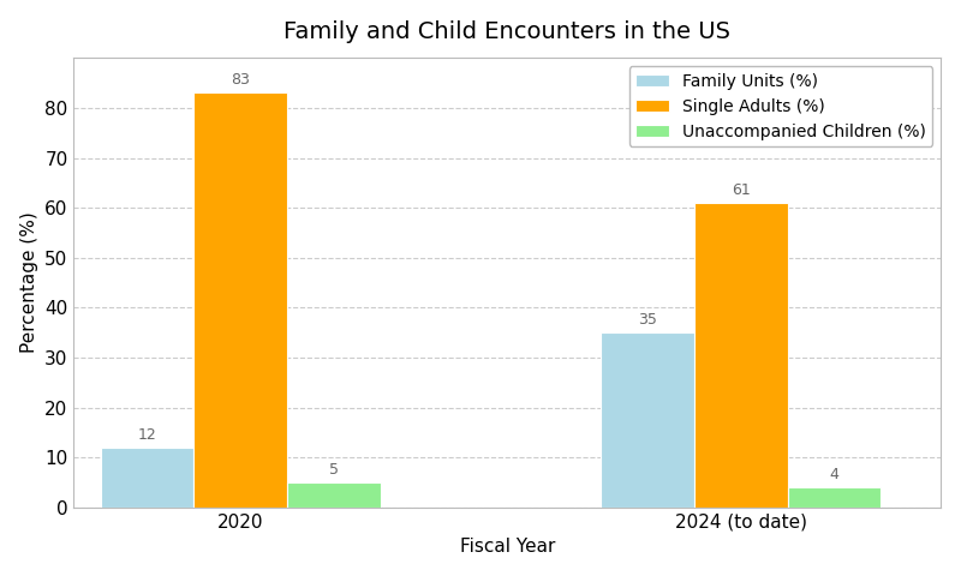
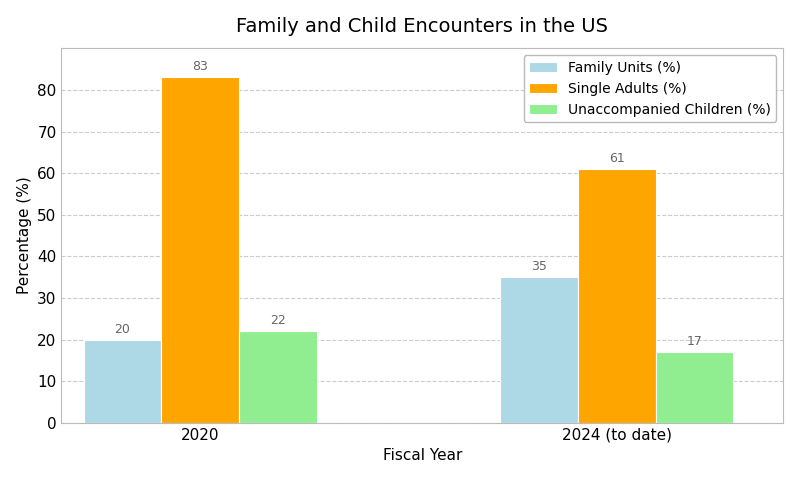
Family Units (%)/2020: 12 -> 20
Unaccompanied Children (%)/2020: 5 -> 22
Unaccompanied Children (%)/2024 (to date): 4 -> 17
